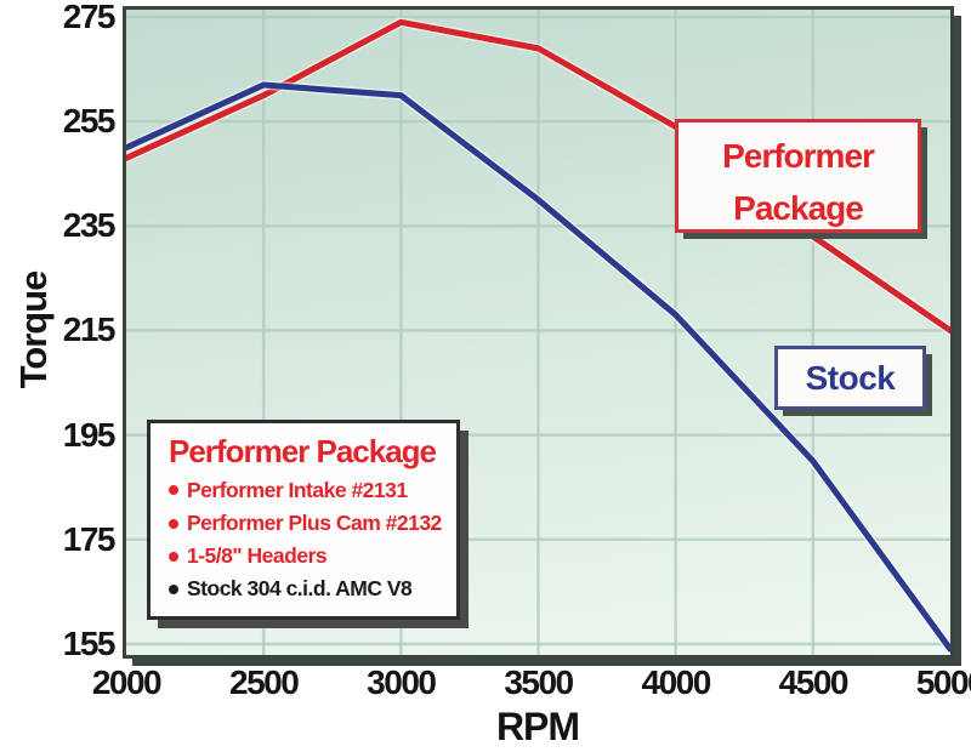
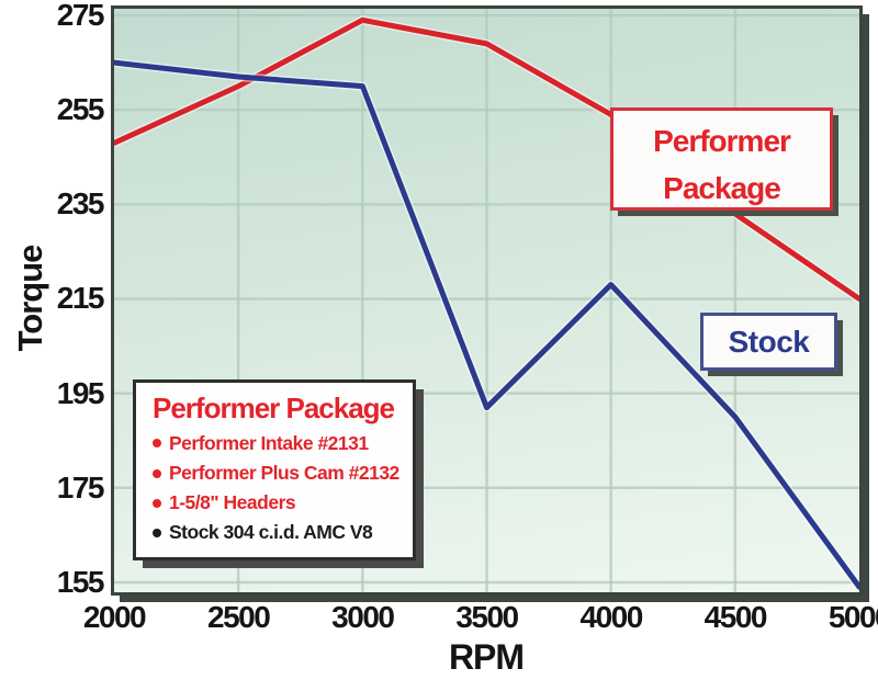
Stock/2000: 250 -> 265
Stock/3500: 240 -> 192
